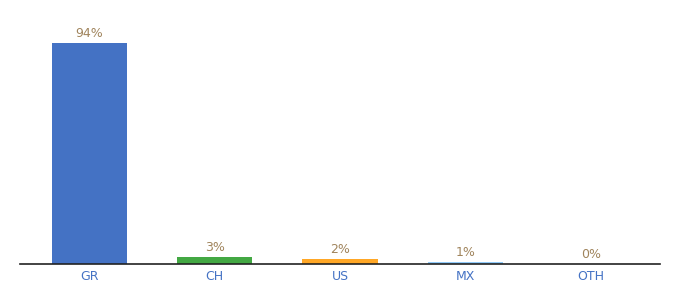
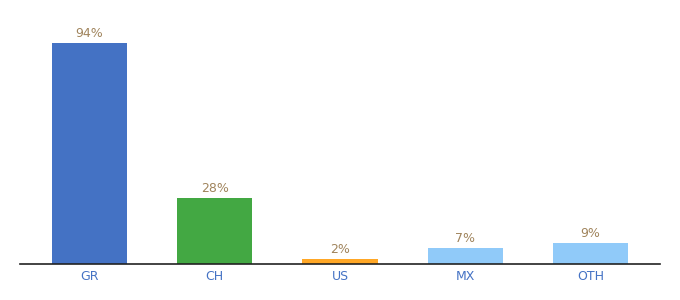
CH: 3% -> 28%
MX: 1% -> 7%
OTH: 0% -> 9%
